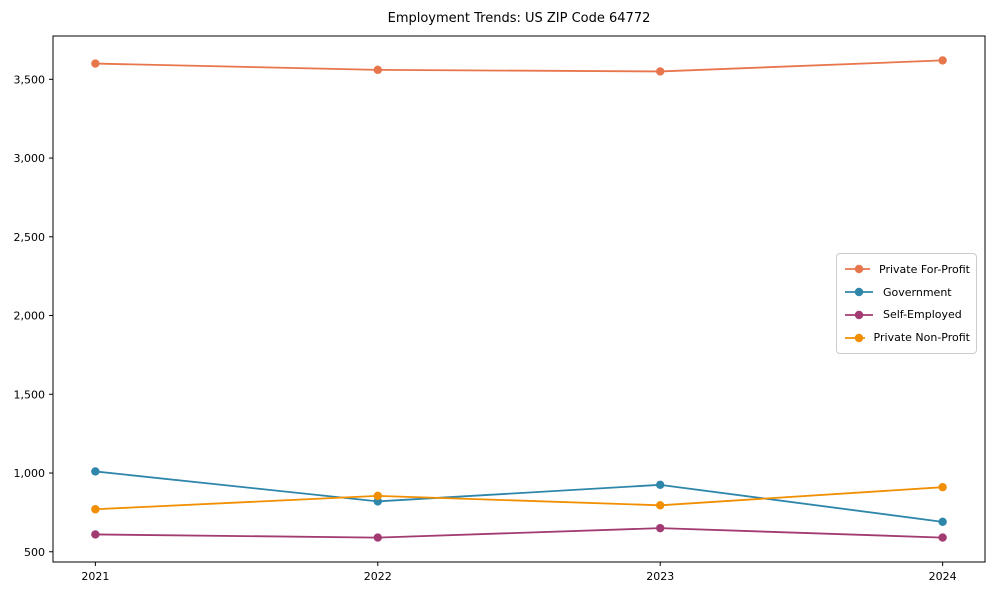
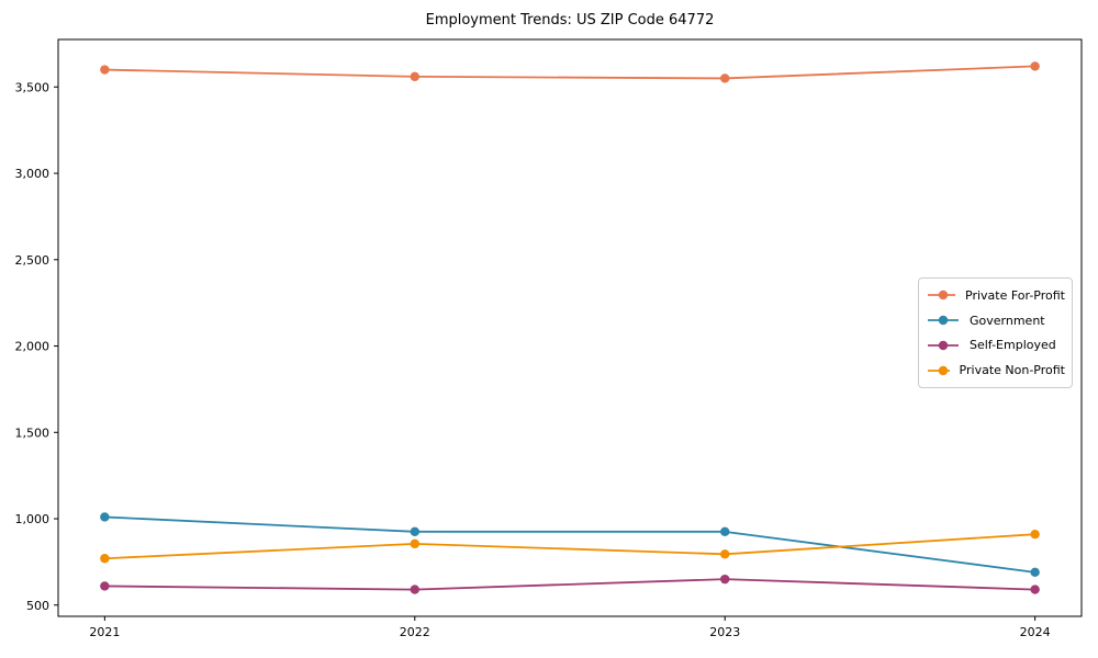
Government/2022: 820 -> 920
